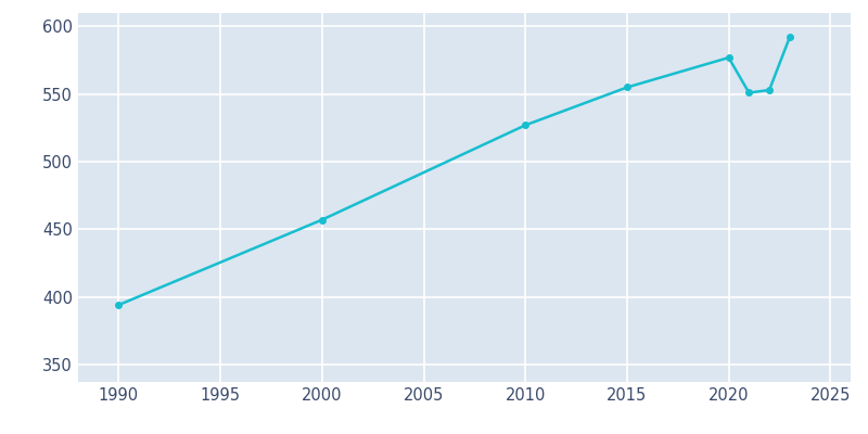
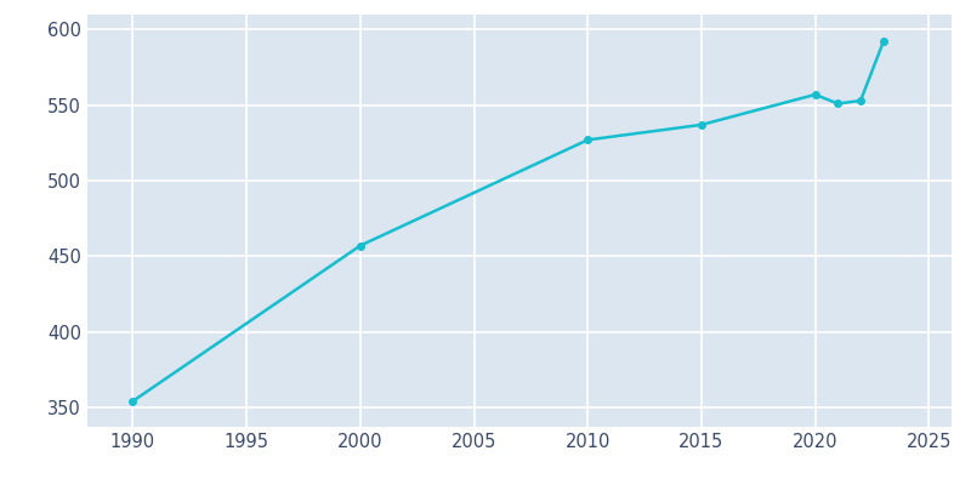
1990: 394 -> 354
2015: 555 -> 537
2020: 577 -> 557
